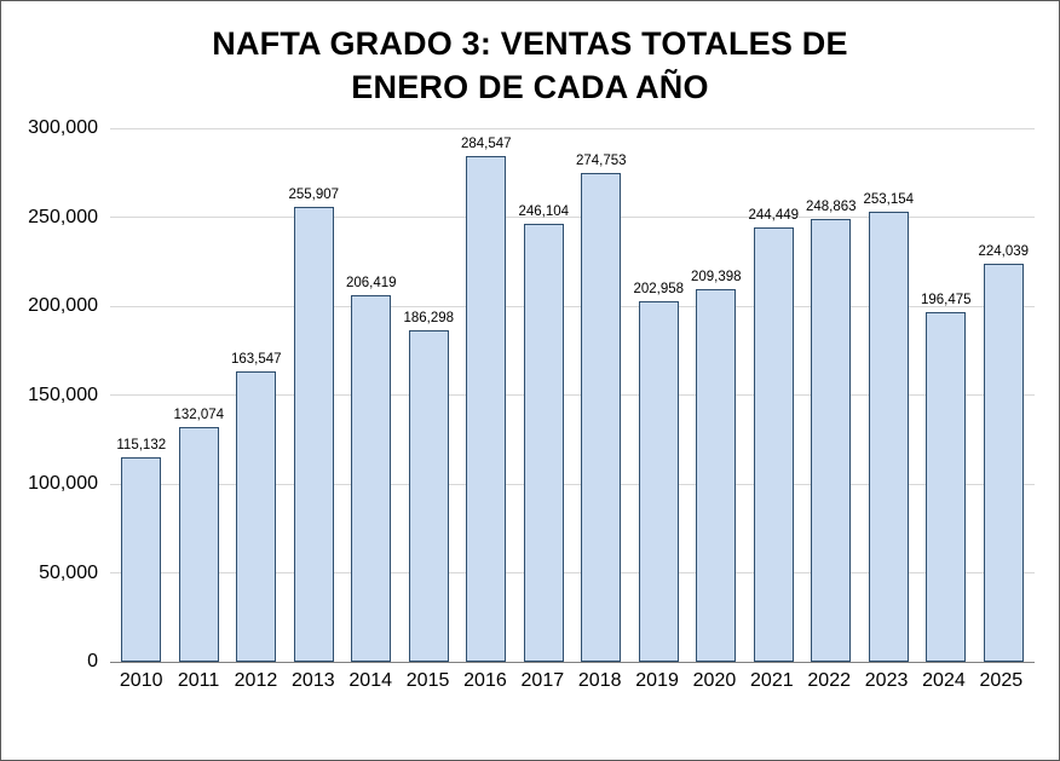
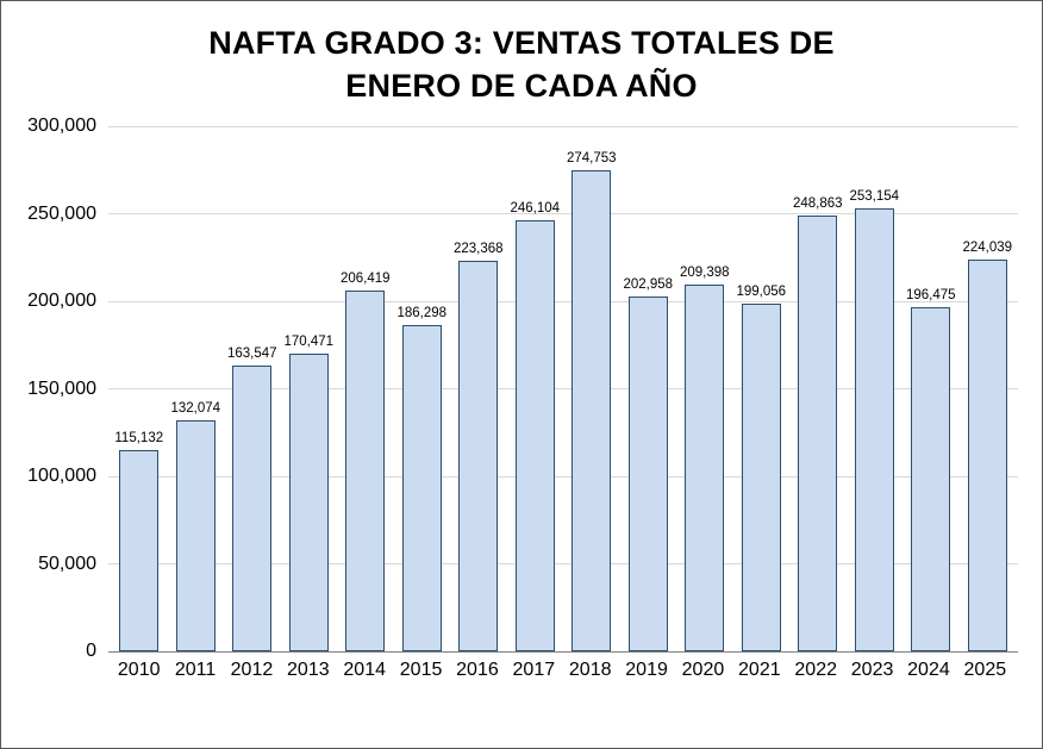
2013: 255,907 -> 170,471
2016: 284,547 -> 223,368
2021: 244,449 -> 199,056
